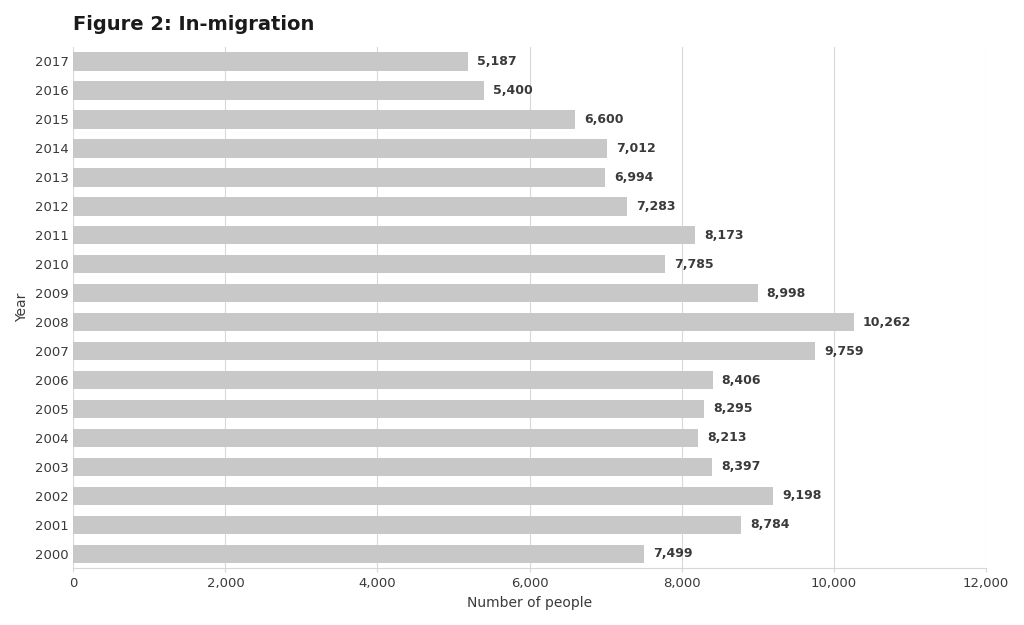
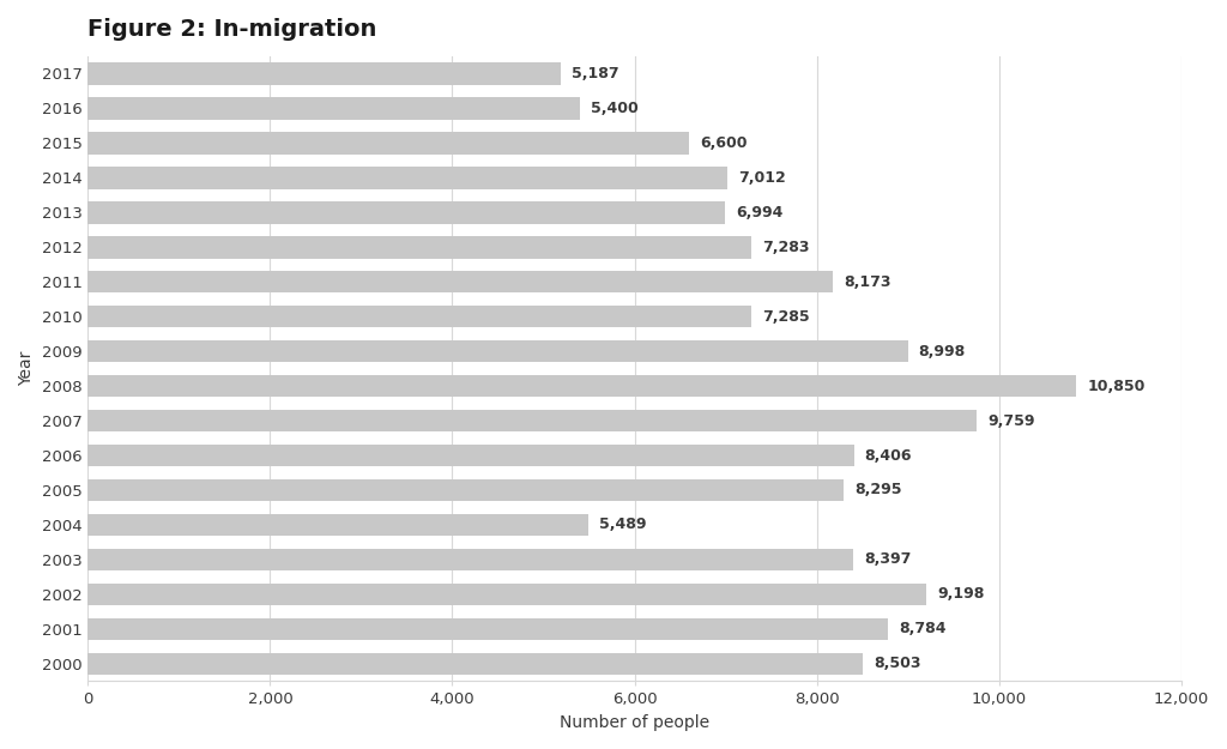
2010: 7,785 -> 7,285
2008: 10,262 -> 10,850
2004: 8,213 -> 5,489
2000: 7,499 -> 8,503
